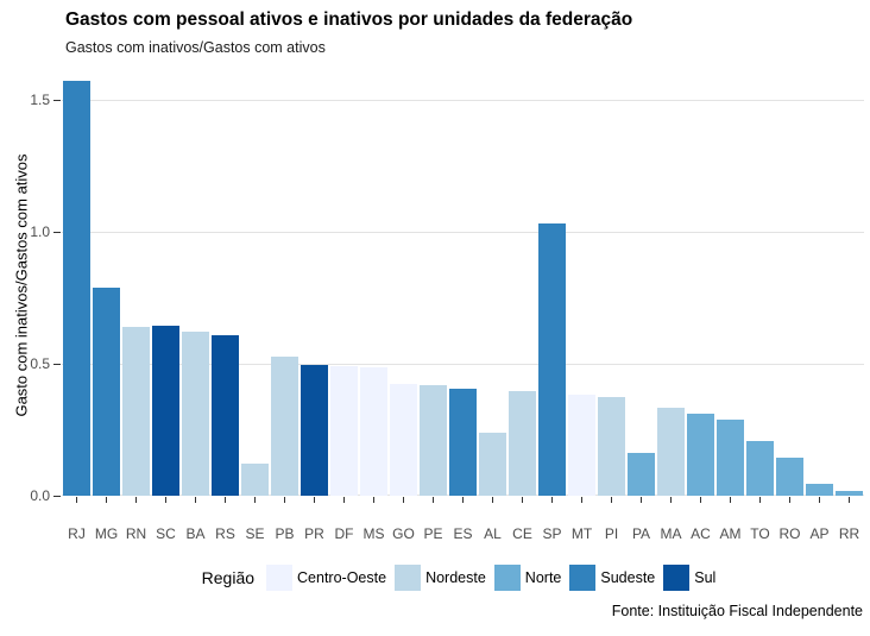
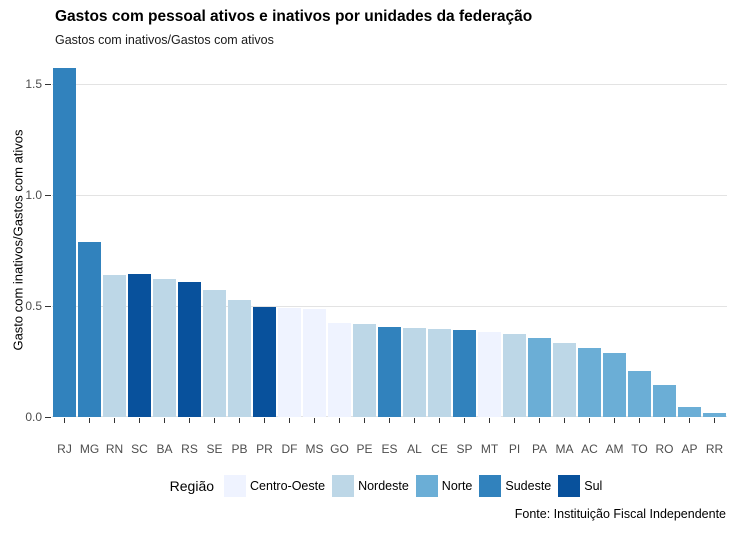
SE: 0.12 -> 0.57
AL: 0.24 -> 0.40
SP: 1.03 -> 0.39
PA: 0.16 -> 0.35
